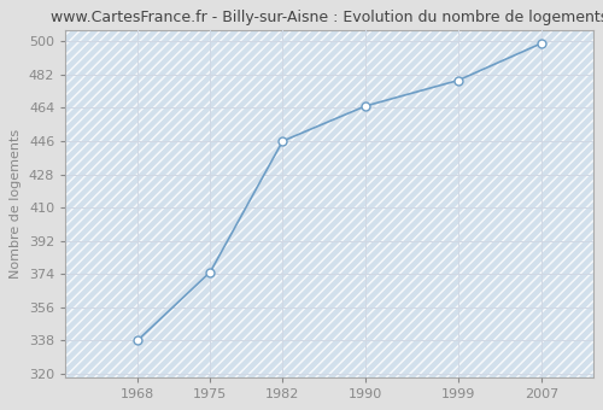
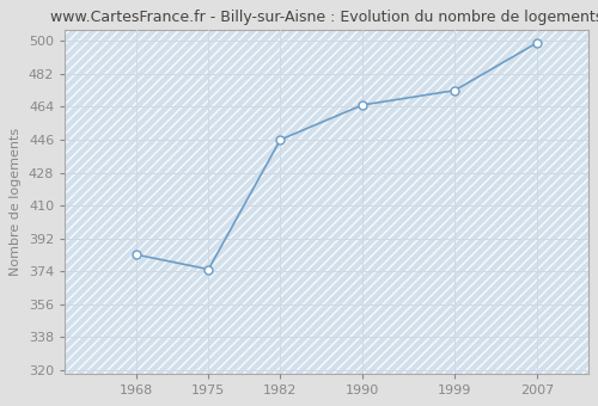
1968: 338 -> 383
1999: 479 -> 473
